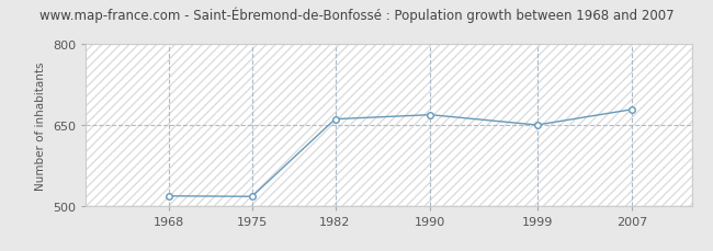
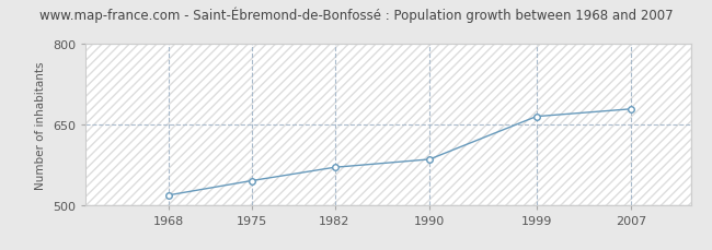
1975: 517 -> 545
1982: 661 -> 570
1990: 669 -> 585
1999: 650 -> 665
